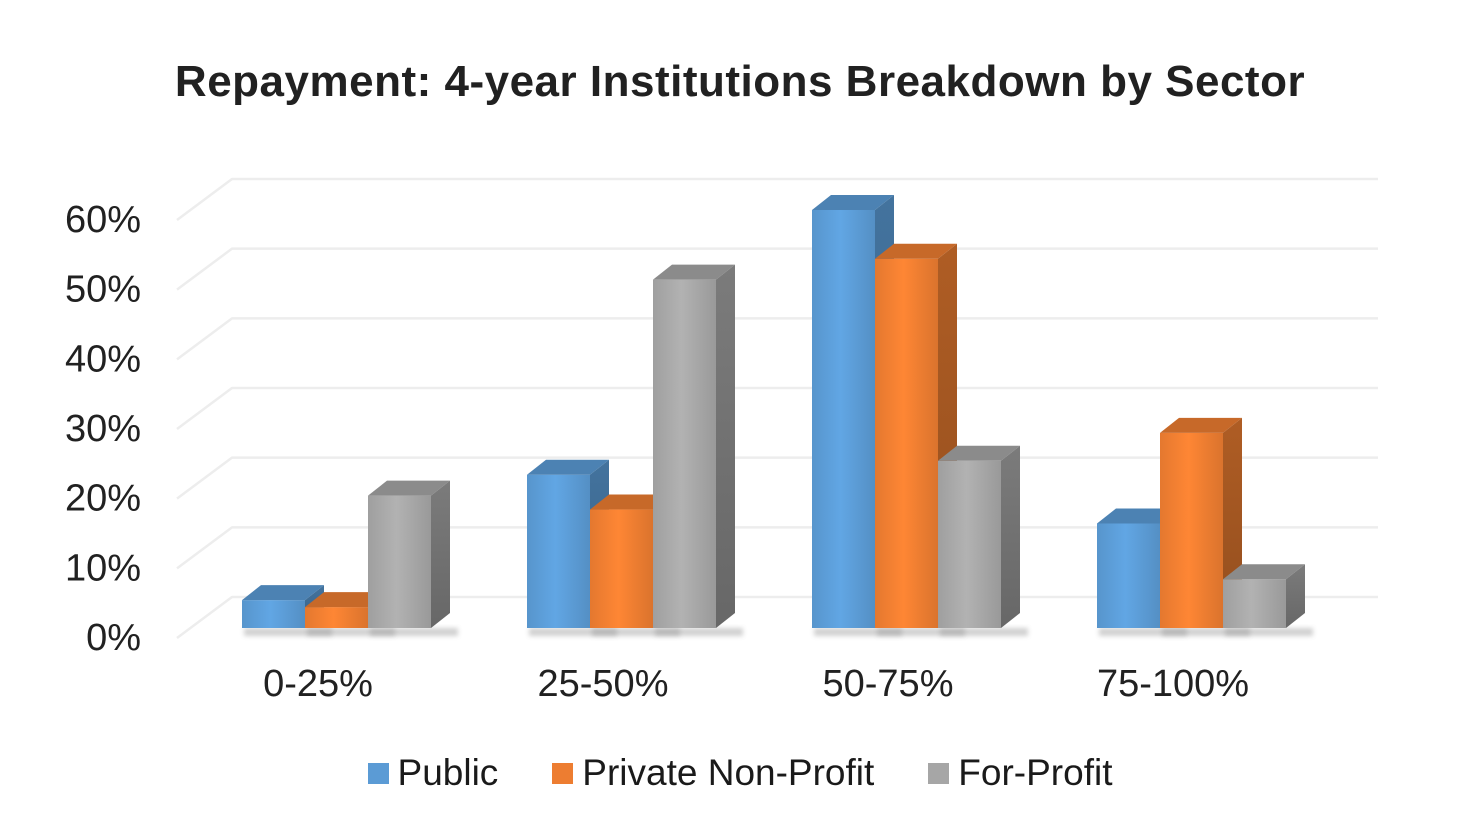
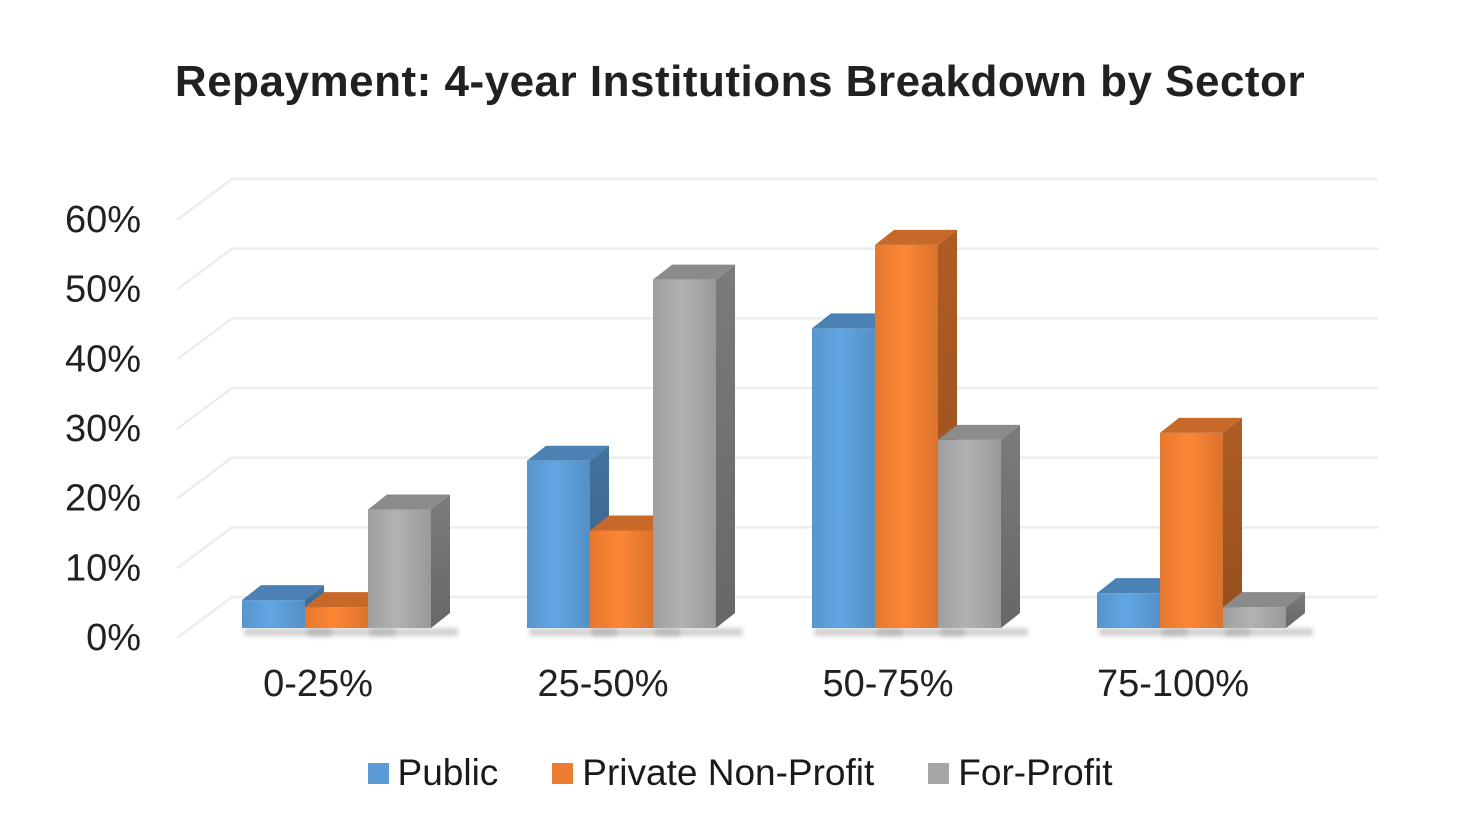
For-Profit/0-25%: 19% -> 17%
Public/25-50%: 22% -> 24%
Private Non-Profit/25-50%: 17% -> 14%
Public/50-75%: 60% -> 43%
Private Non-Profit/50-75%: 53% -> 55%
For-Profit/50-75%: 24% -> 27%
Public/75-100%: 15% -> 5%
For-Profit/75-100%: 7% -> 3%
